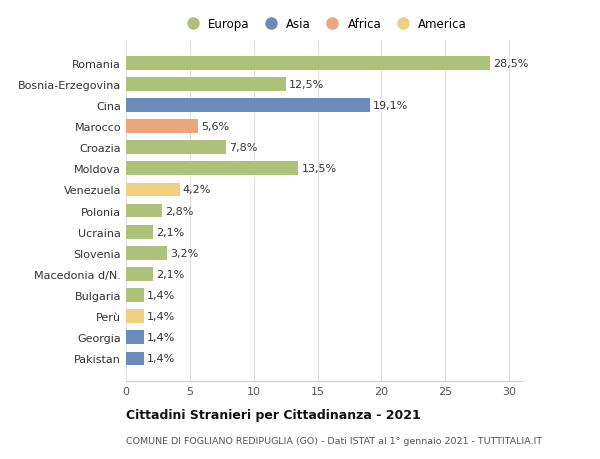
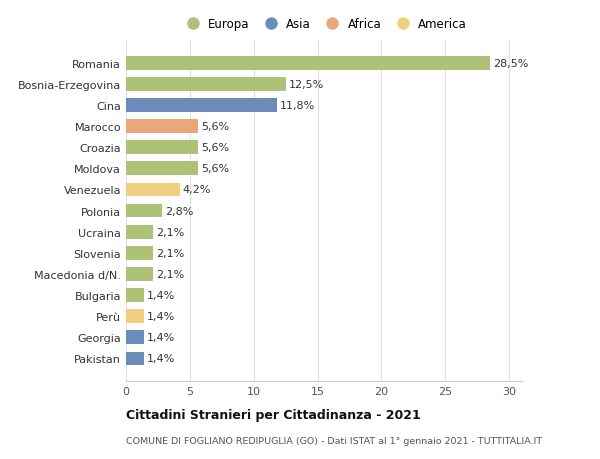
Cina: 19,1% -> 11,8%
Croazia: 7,8% -> 5,6%
Moldova: 13,5% -> 5,6%
Slovenia: 3,2% -> 2,1%
